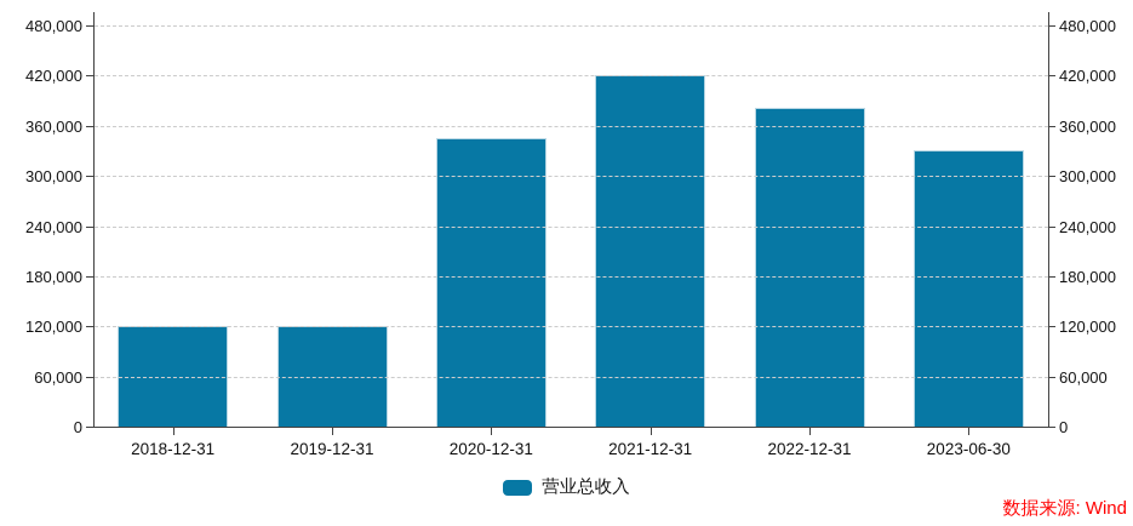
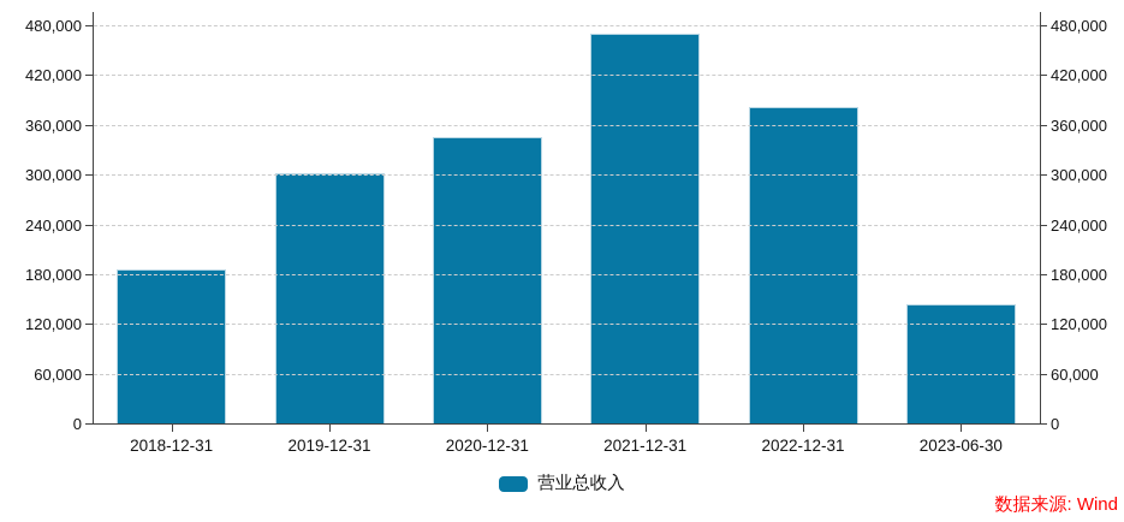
2018-12-31: 120000 -> 180000
2019-12-31: 120000 -> 300000
2021-12-31: 420000 -> 470000
2023-06-30: 330000 -> 140000
